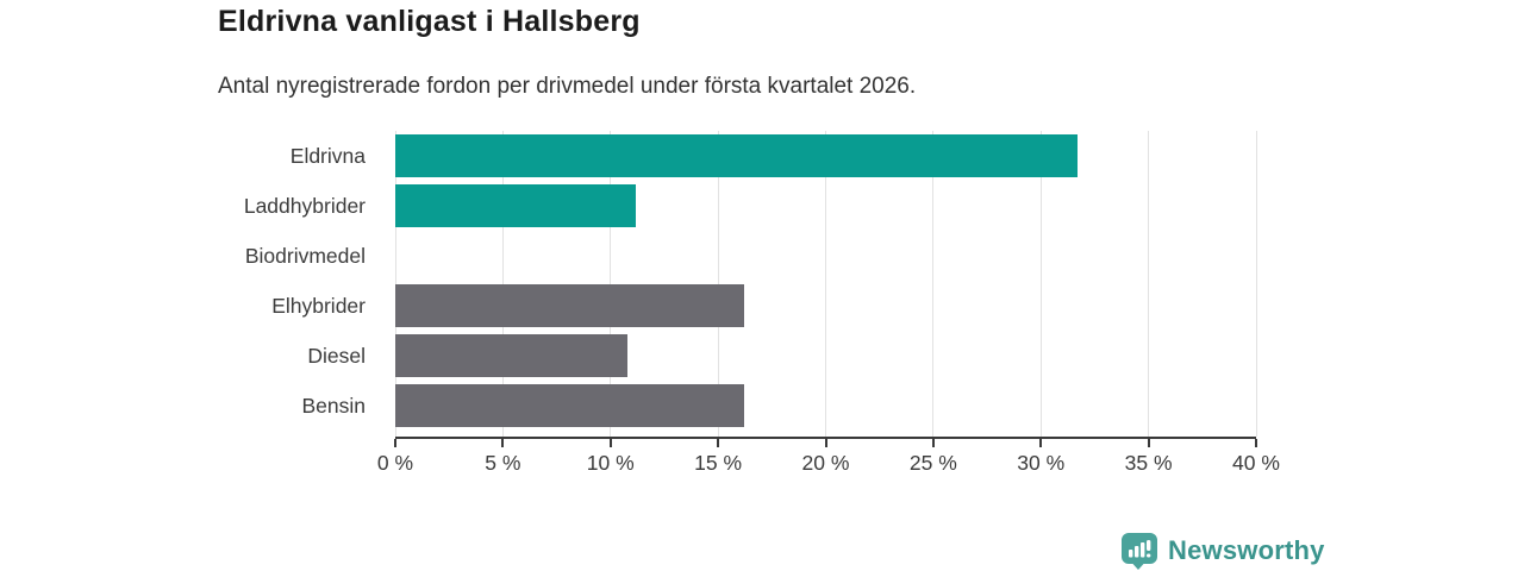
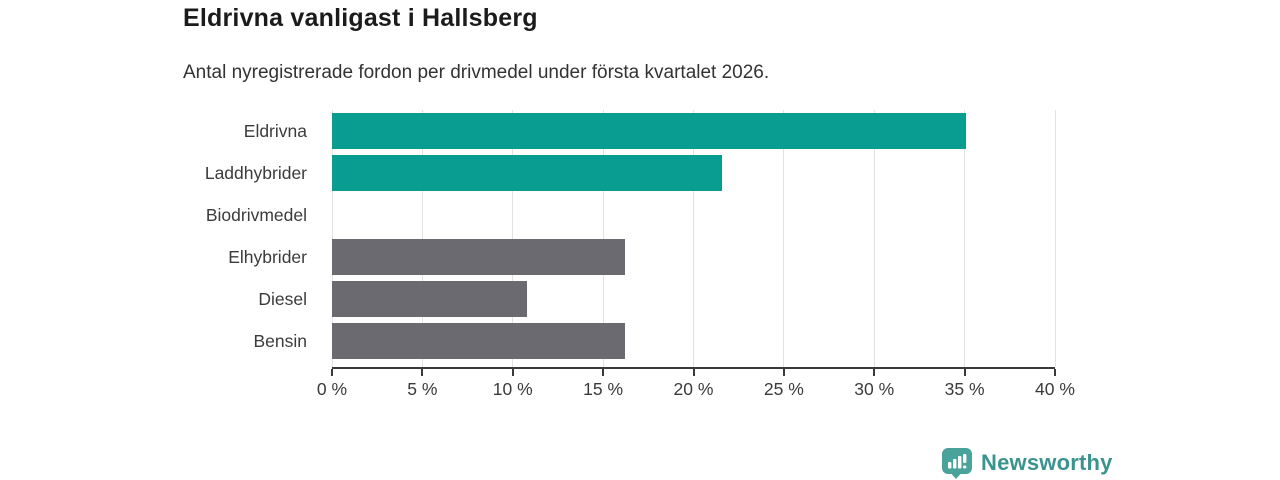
Eldrivna: 31.7% -> 35.1%
Laddhybrider: 11.2% -> 21.6%
